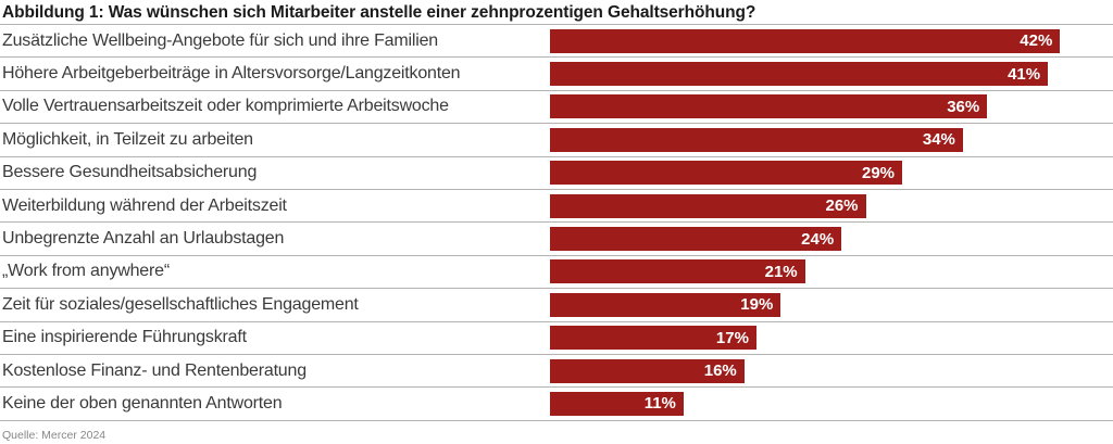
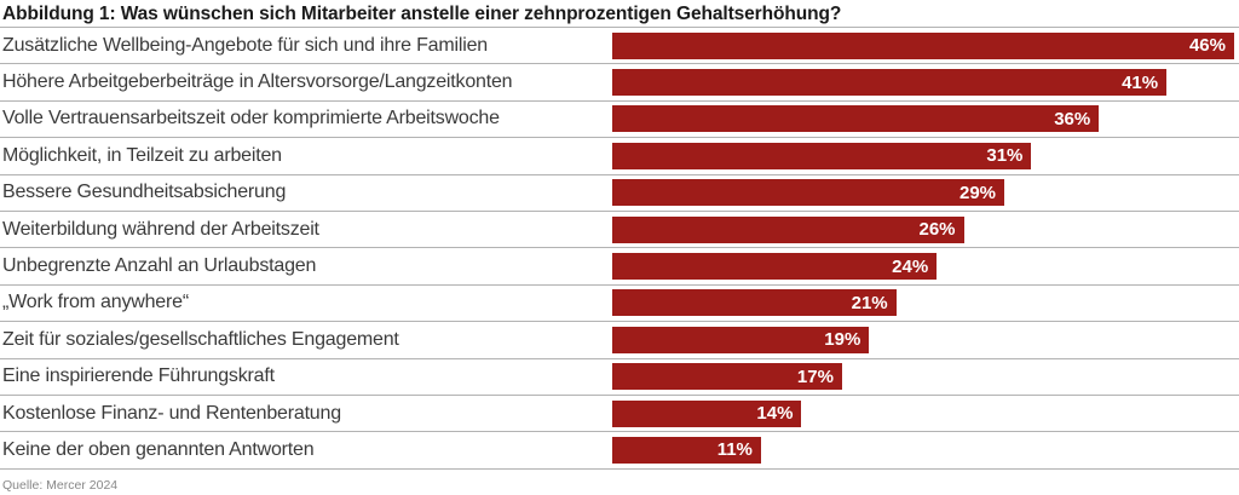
Zusätzliche Wellbeing-Angebote für sich und ihre Familien: 42% -> 46%
Möglichkeit, in Teilzeit zu arbeiten: 34% -> 31%
Kostenlose Finanz- und Rentenberatung: 16% -> 14%
